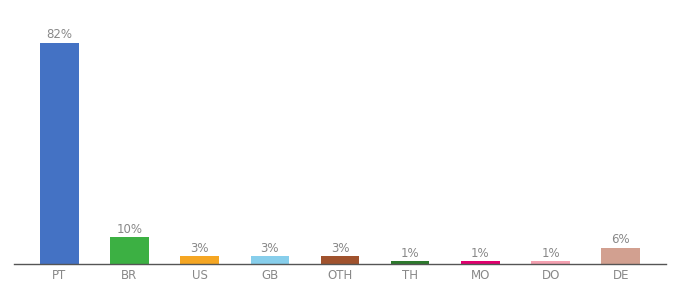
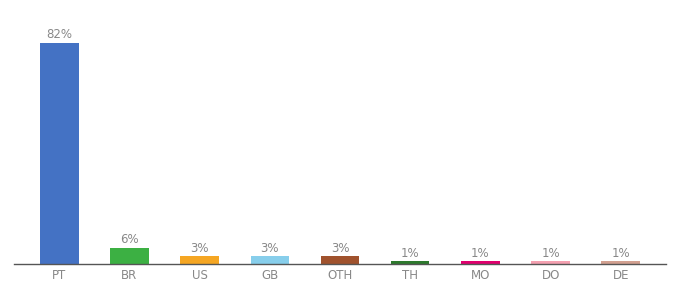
BR: 10% -> 6%
DE: 6% -> 1%
